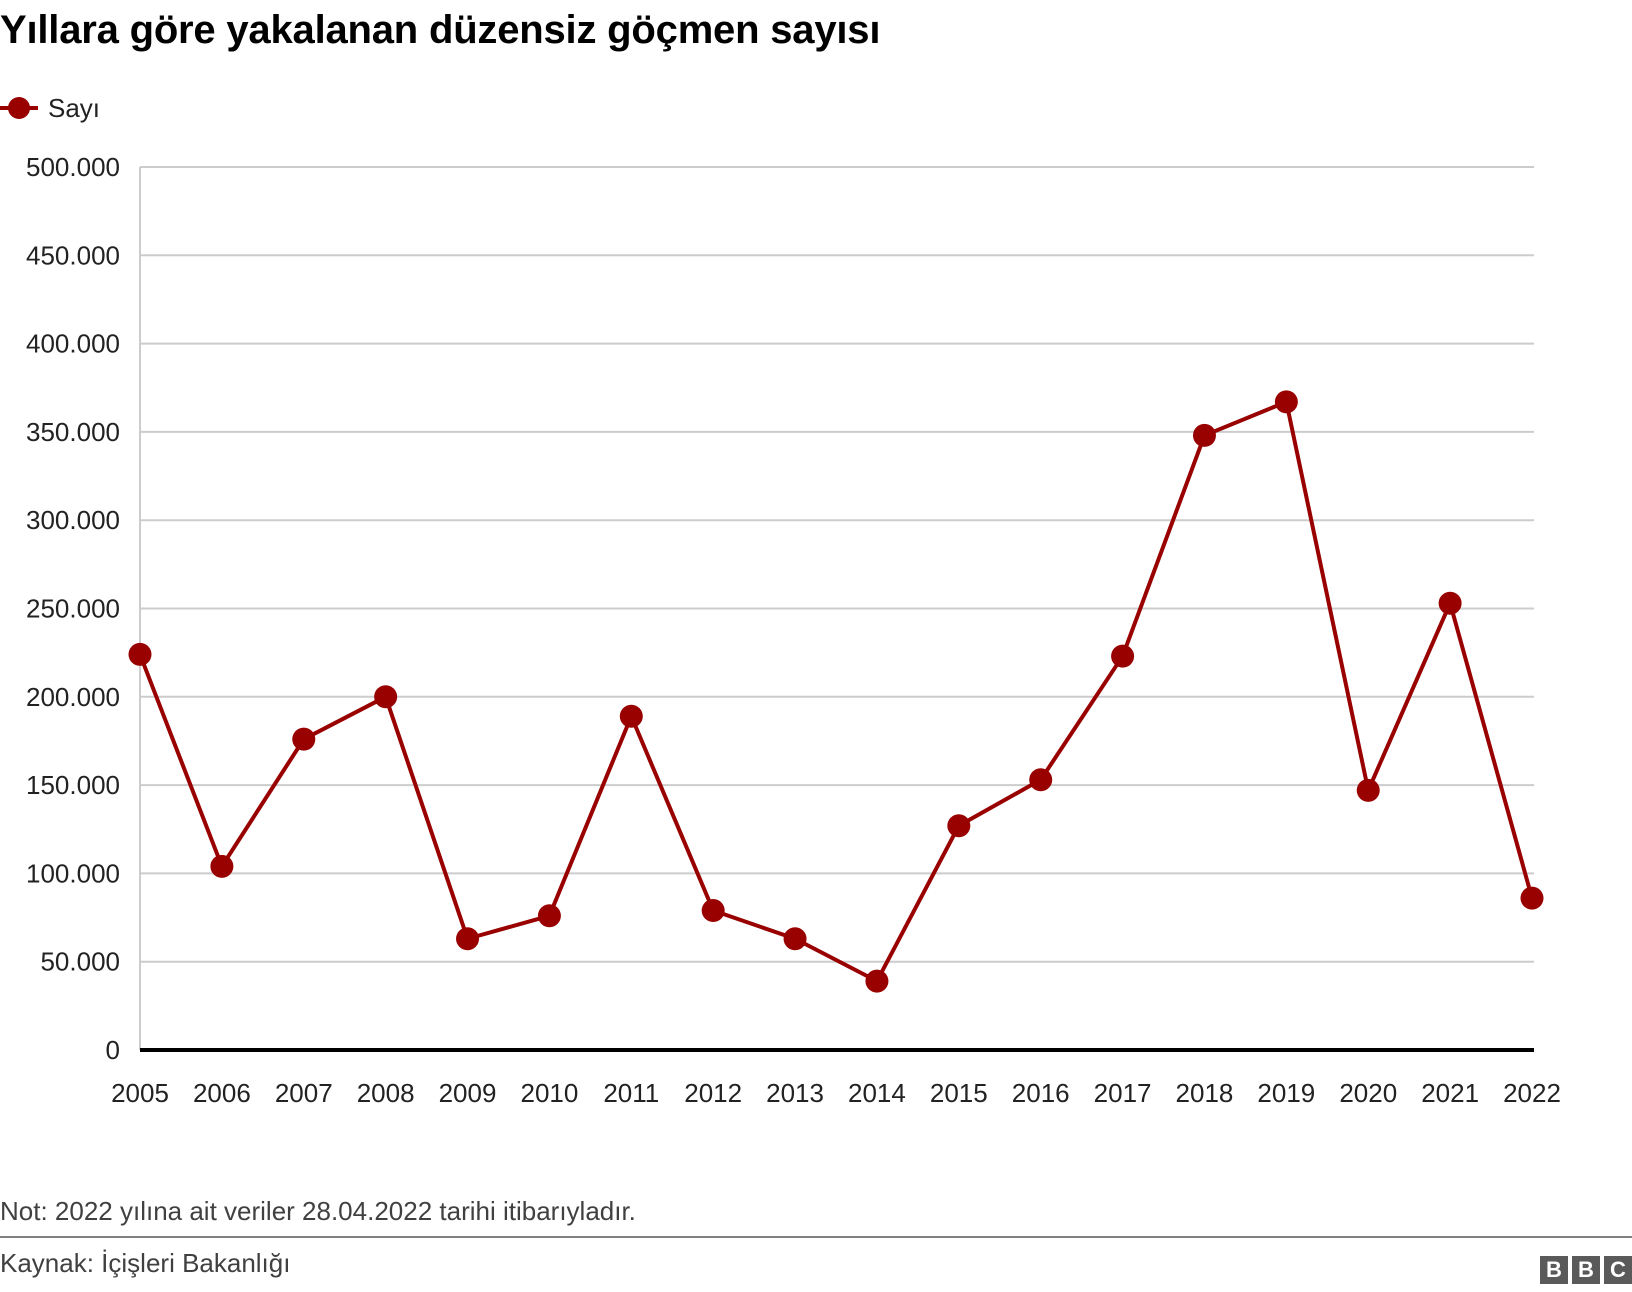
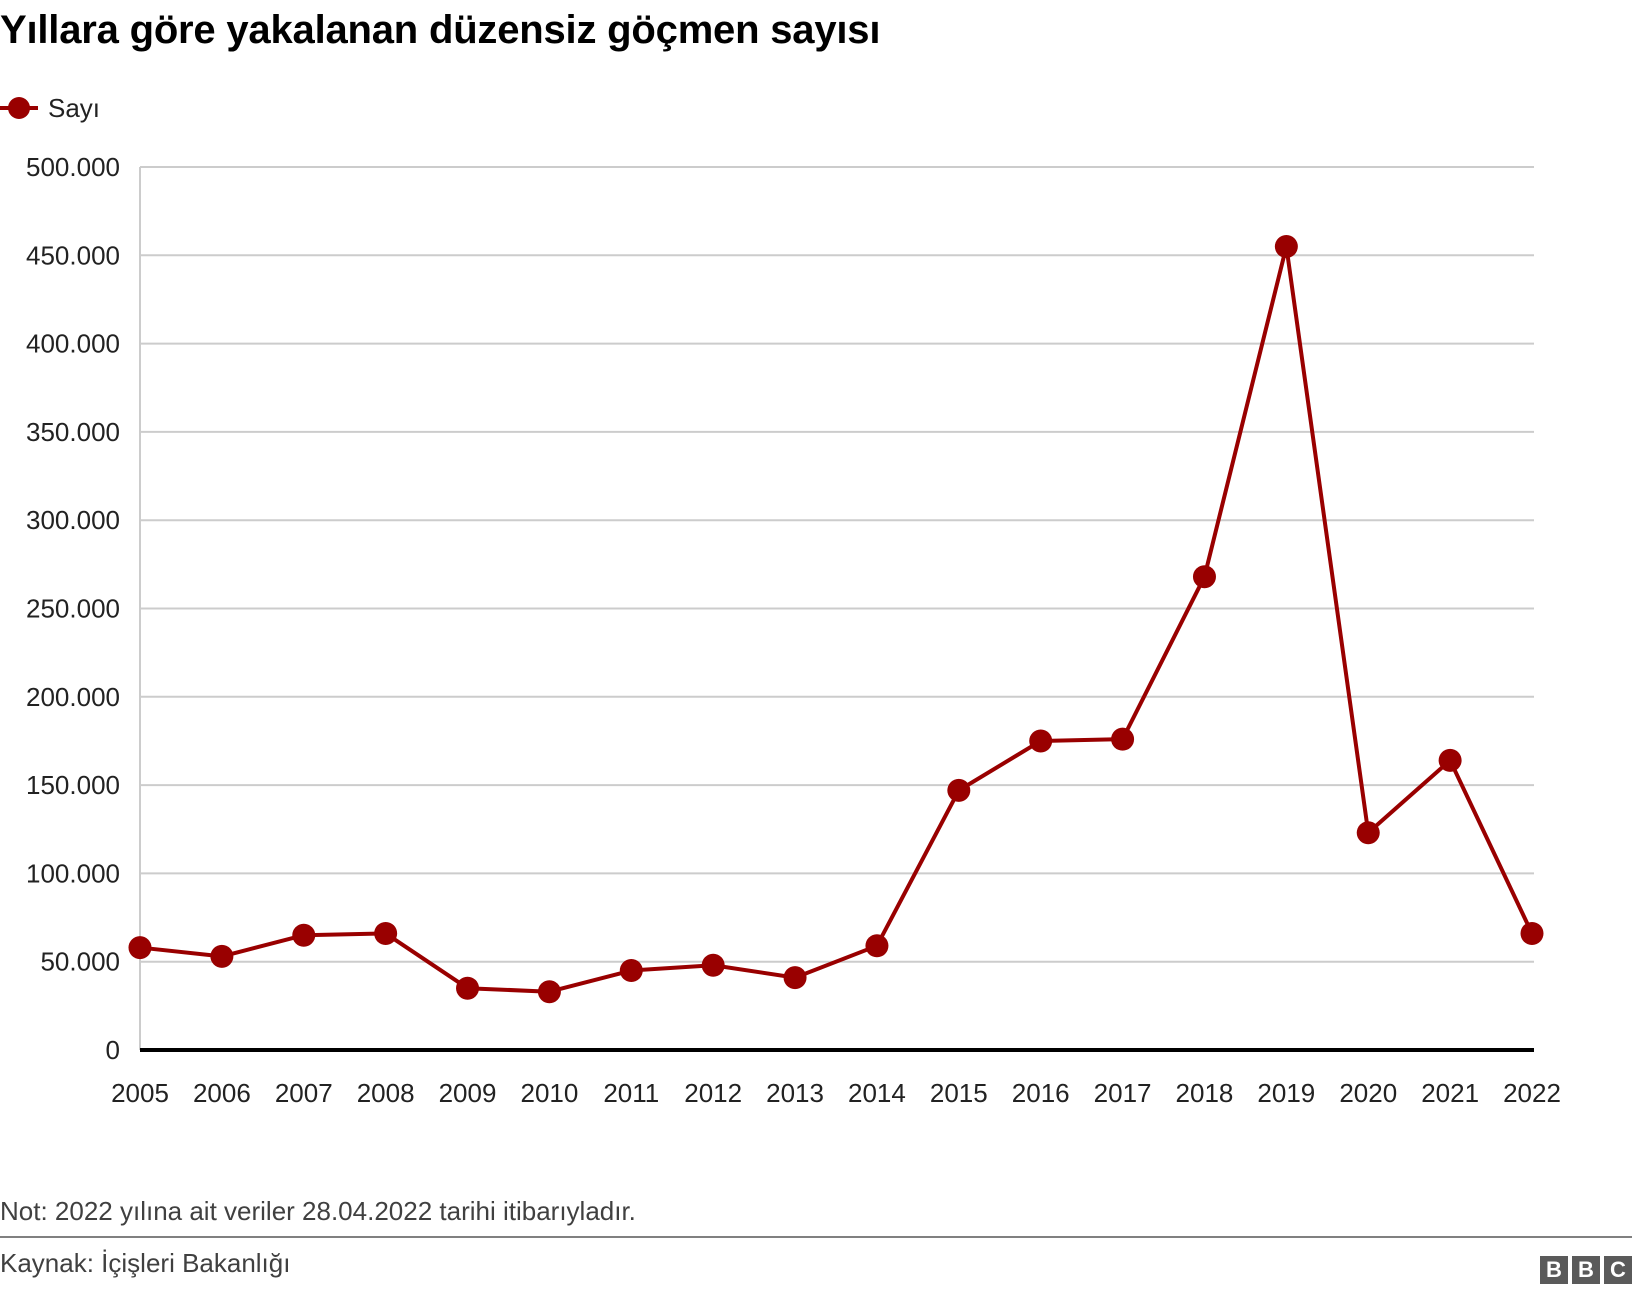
2005: 224000 -> 58000
2006: 104000 -> 53000
2007: 176000 -> 65000
2008: 200000 -> 66000
2009: 63000 -> 35000
2010: 76000 -> 33000
2011: 189000 -> 45000
2012: 79000 -> 48000
2013: 63000 -> 41000
2014: 39000 -> 59000
2015: 127000 -> 147000
2016: 153000 -> 175000
2017: 223000 -> 176000
2018: 348000 -> 268000
2019: 367000 -> 455000
2020: 147000 -> 123000
2021: 253000 -> 164000
2022: 86000 -> 66000
